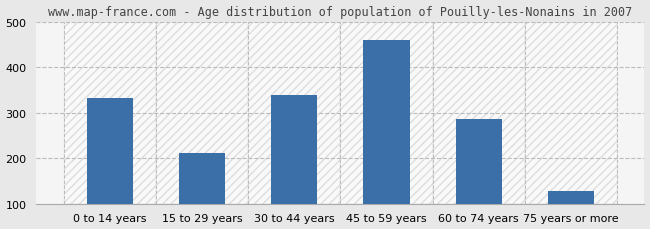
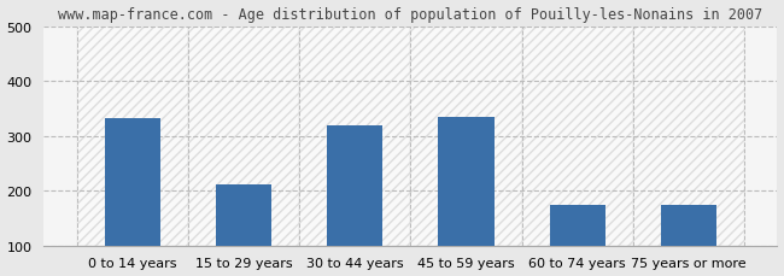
30 to 44 years: 339 -> 320
45 to 59 years: 460 -> 335
60 to 74 years: 285 -> 175
75 years or more: 127 -> 175
